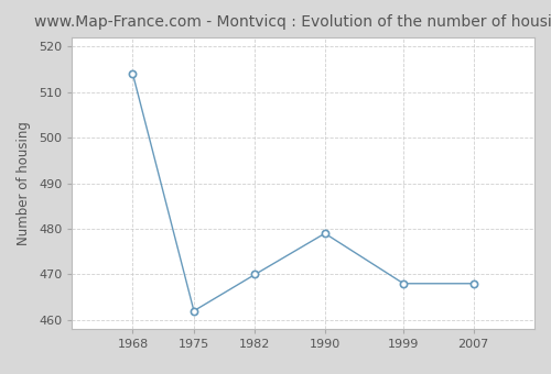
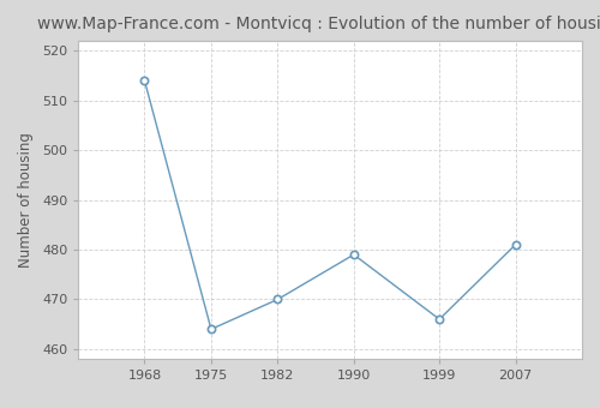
1975: 462 -> 464
1999: 468 -> 466
2007: 468 -> 481
